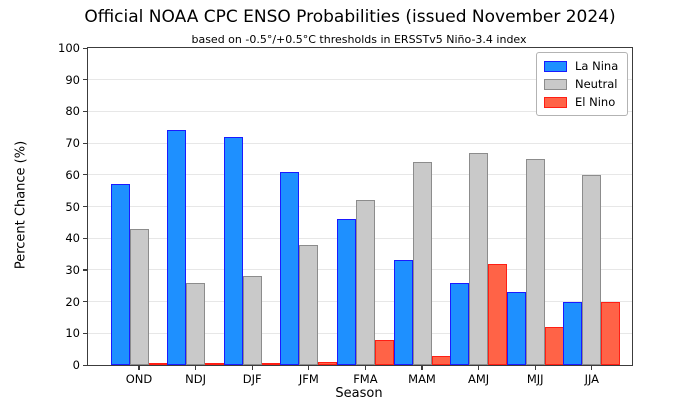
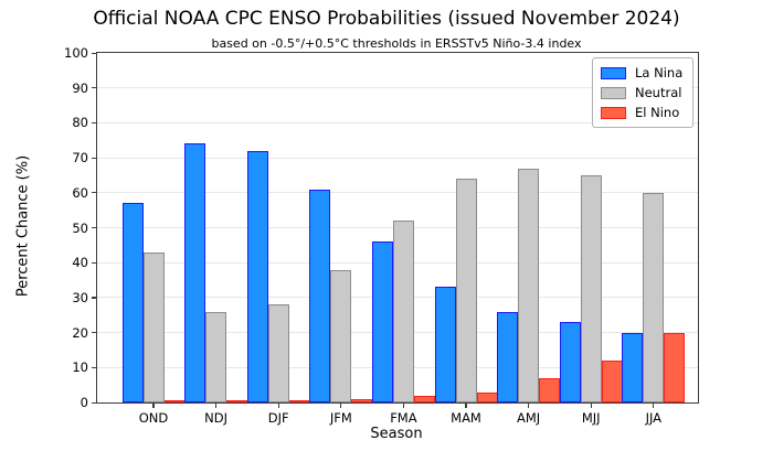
El Nino/FMA: 8 -> 2
El Nino/AMJ: 32 -> 7
